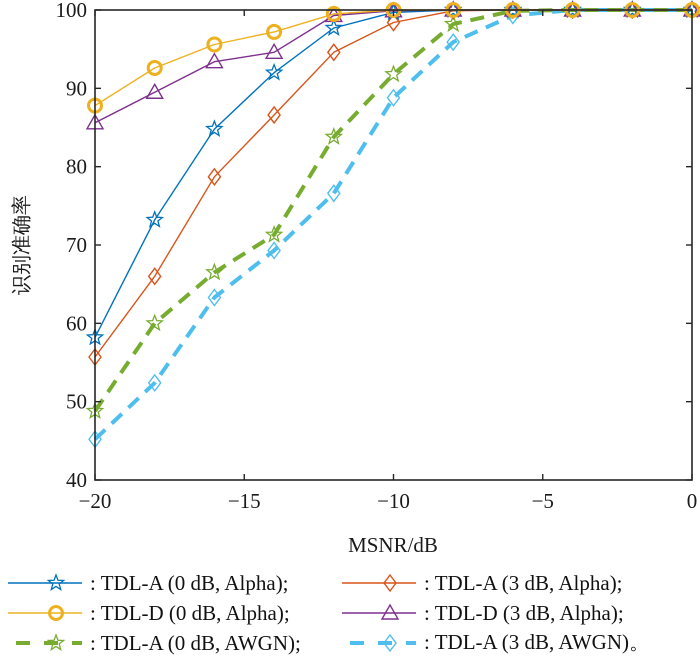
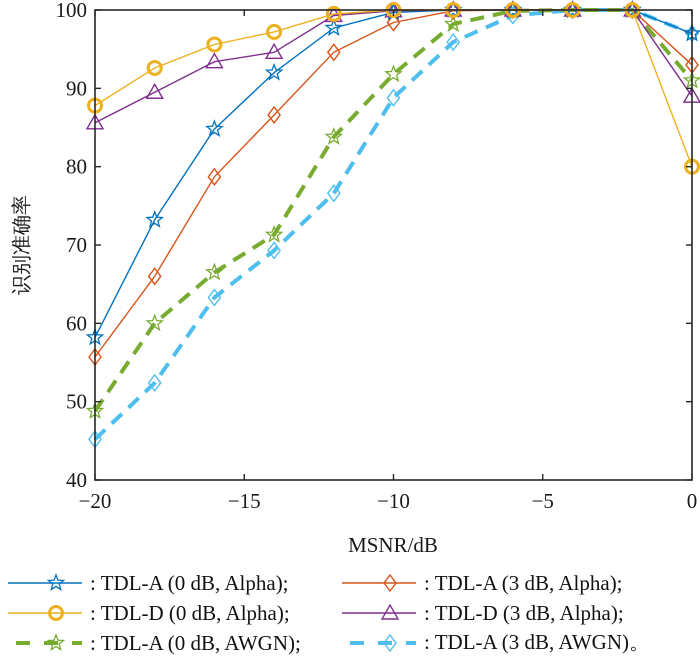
: TDL-A (0 dB, Alpha);/0: 100 -> 97
: TDL-A (3 dB, Alpha);/0: 100 -> 93
: TDL-D (0 dB, Alpha);/0: 100 -> 80
: TDL-D (3 dB, Alpha);/0: 100 -> 89
: TDL-A (0 dB, AWGN);/0: 100 -> 91
: TDL-A (3 dB, AWGN)。/0: 100 -> 97
